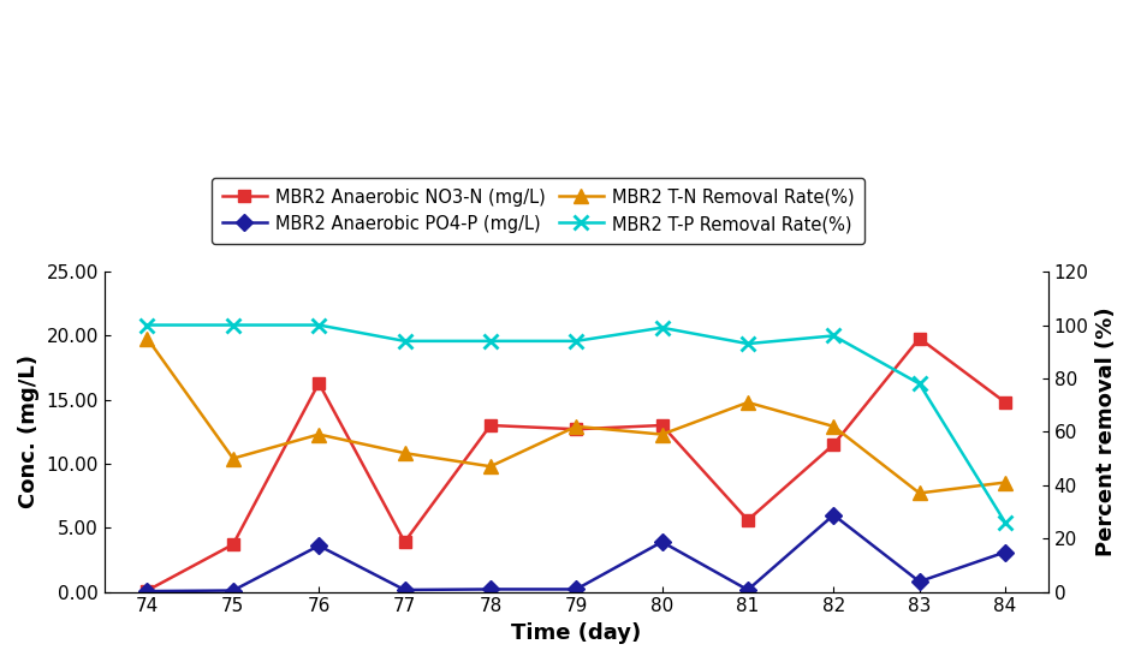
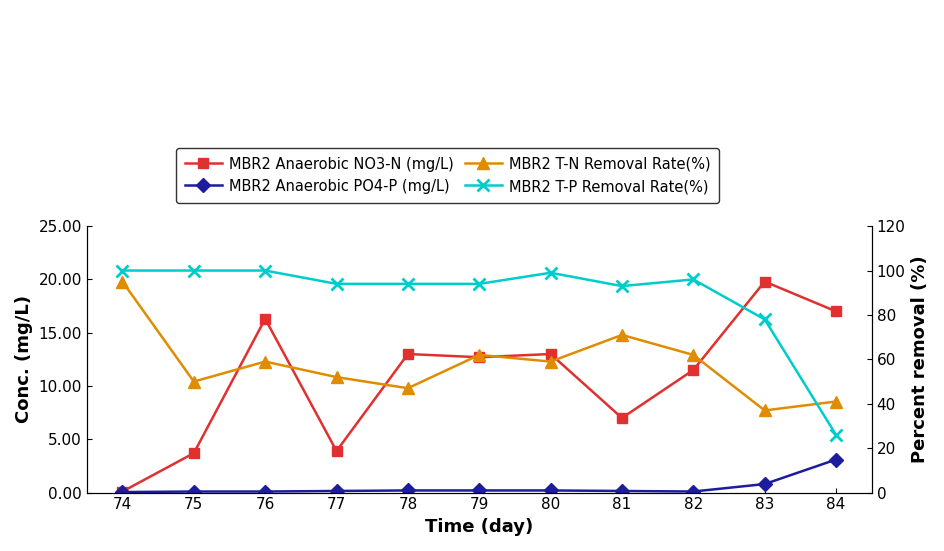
MBR2 Anaerobic PO4-P (mg/L)/76: 3.6 -> 0.1
MBR2 Anaerobic PO4-P (mg/L)/80: 3.9 -> 0.2
MBR2 Anaerobic NO3-N (mg/L)/81: 5.6 -> 7.0
MBR2 Anaerobic PO4-P (mg/L)/82: 6.0 -> 0.1
MBR2 Anaerobic NO3-N (mg/L)/84: 14.8 -> 17.0
